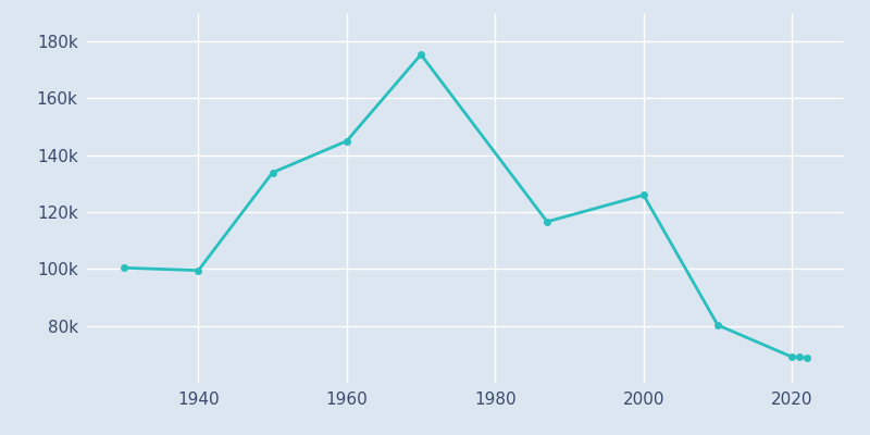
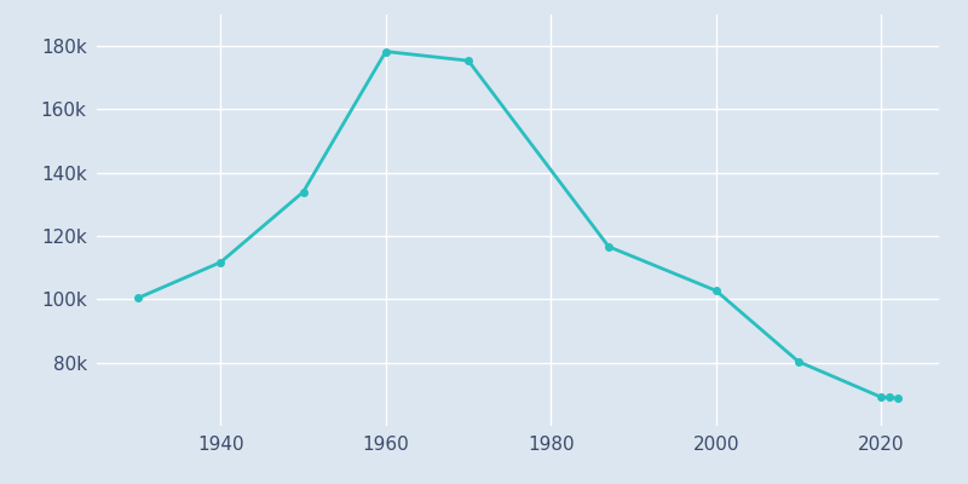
1940: 99.5k -> 111.7k
1960: 145.0k -> 178.3k
2000: 126.0k -> 102.7k
